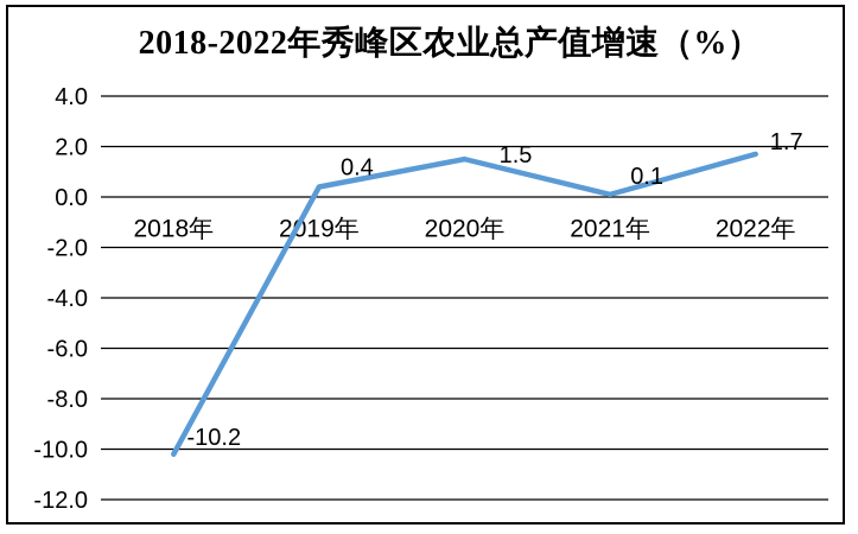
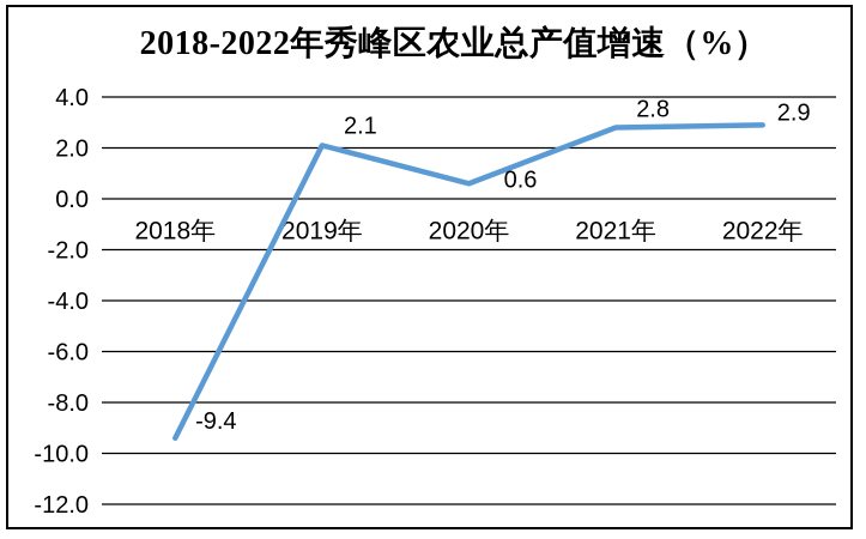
2018年: -10.2 -> -9.4
2019年: 0.4 -> 2.1
2020年: 1.5 -> 0.6
2021年: 0.1 -> 2.8
2022年: 1.7 -> 2.9
